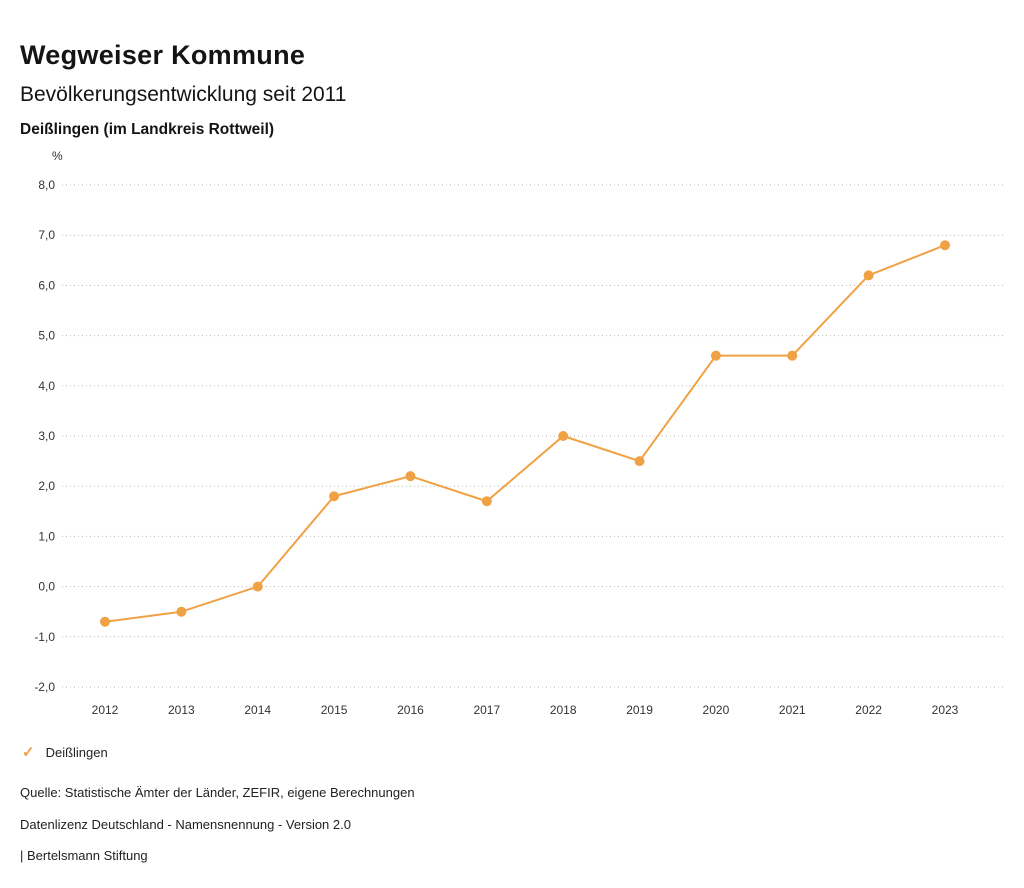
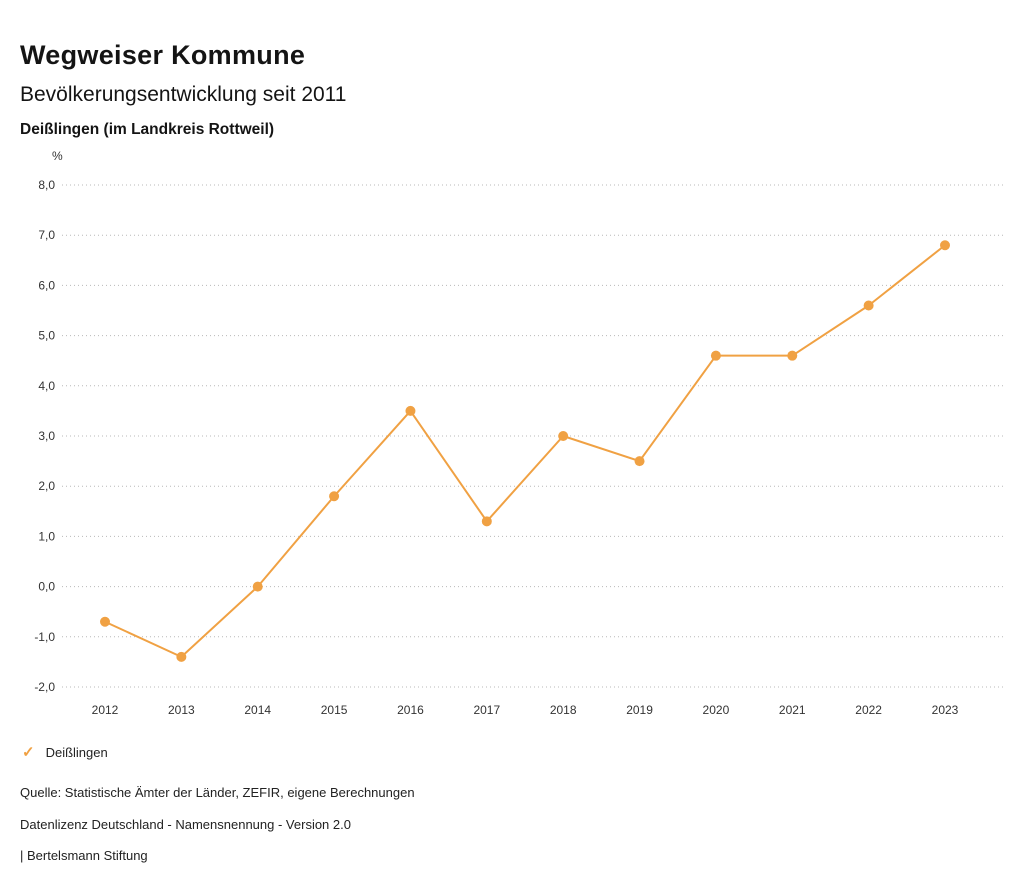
2013: -0,5 -> -1,4
2016: 2,2 -> 3,5
2017: 1,7 -> 1,3
2022: 6,2 -> 5,6
